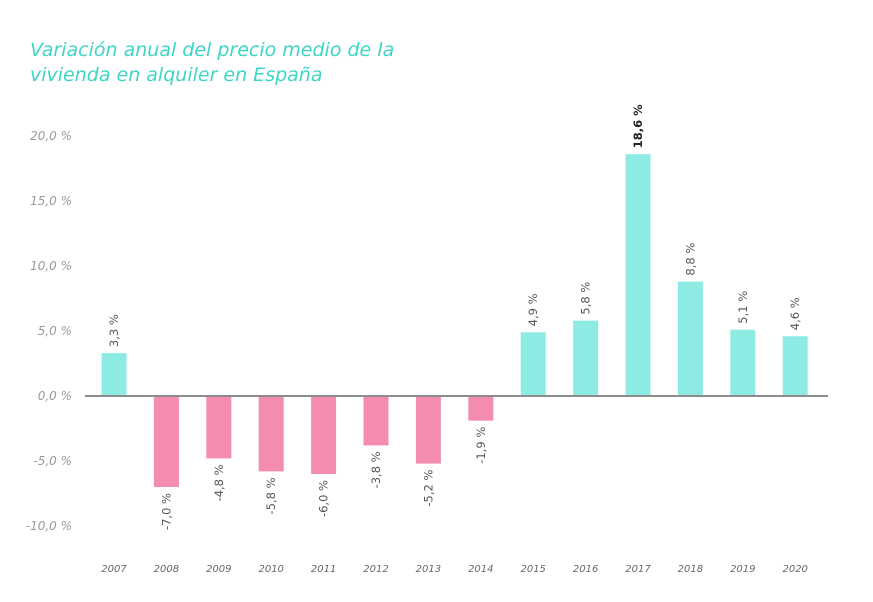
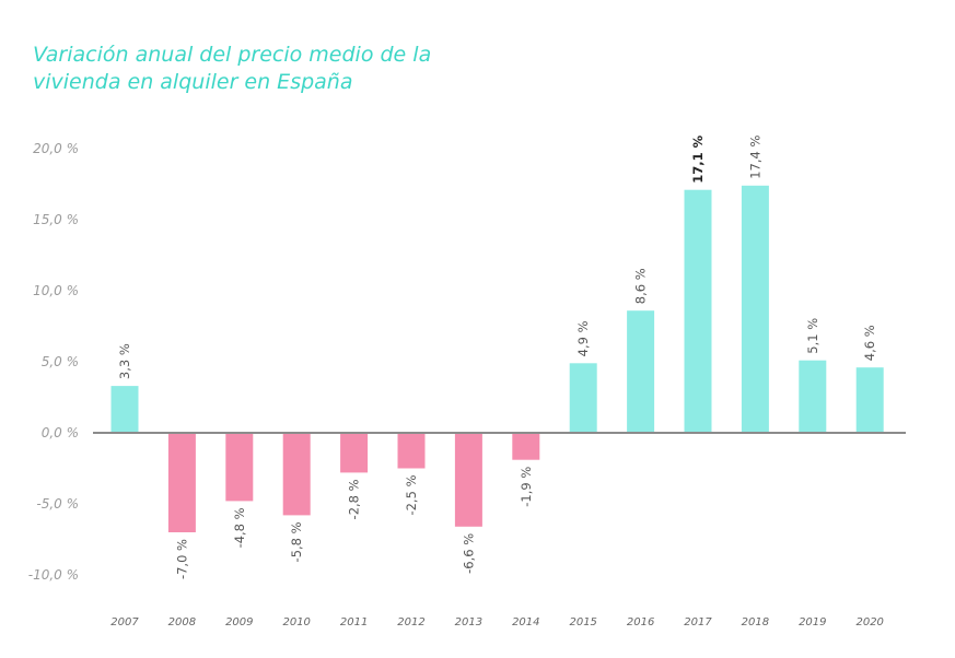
2011: -6,0 -> -2,8
2012: -3,8 -> -2,5
2013: -5,2 -> -6,6
2016: 5,8 -> 8,6
2017: 18,6 -> 17,1
2018: 8,8 -> 17,4
